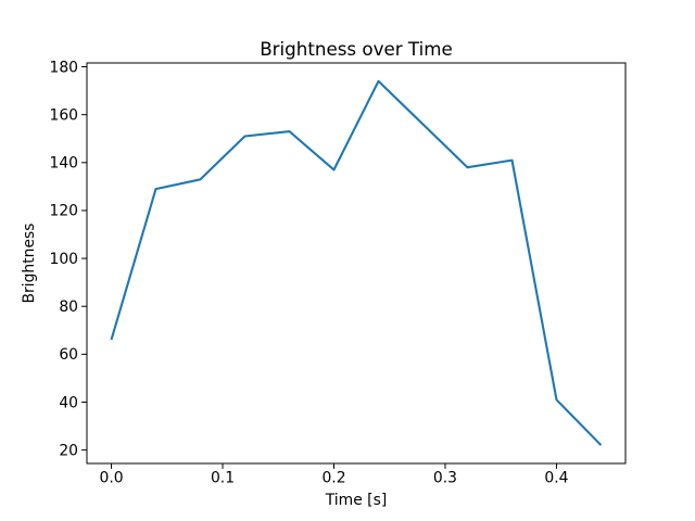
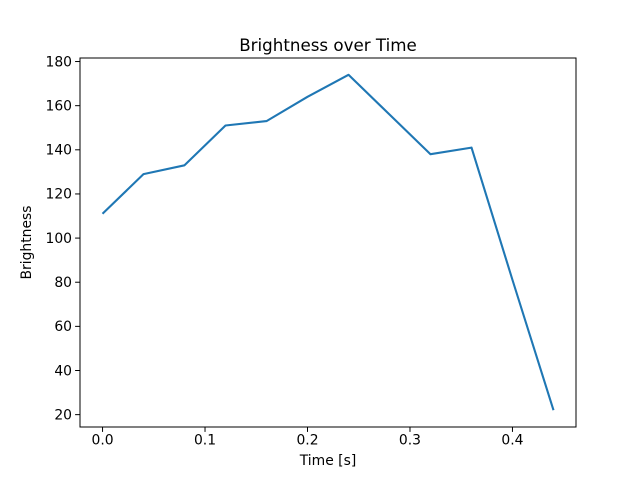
0.0: 66 -> 111
0.2: 137 -> 164
0.4: 41 -> 81
